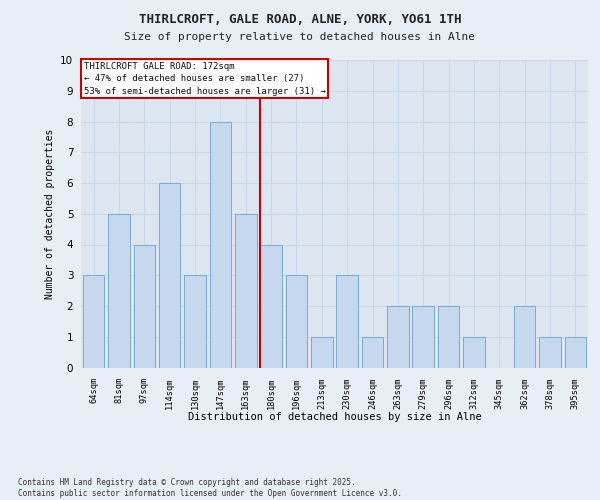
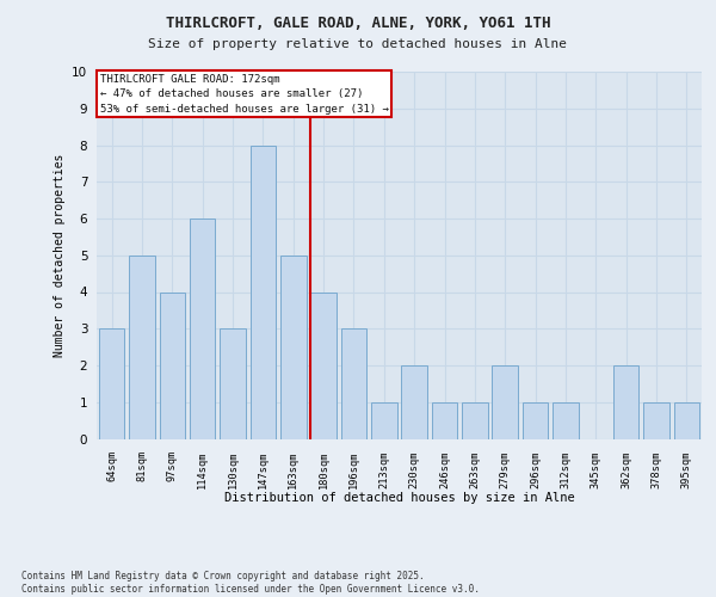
230sqm: 3 -> 2
263sqm: 2 -> 1
296sqm: 2 -> 1
